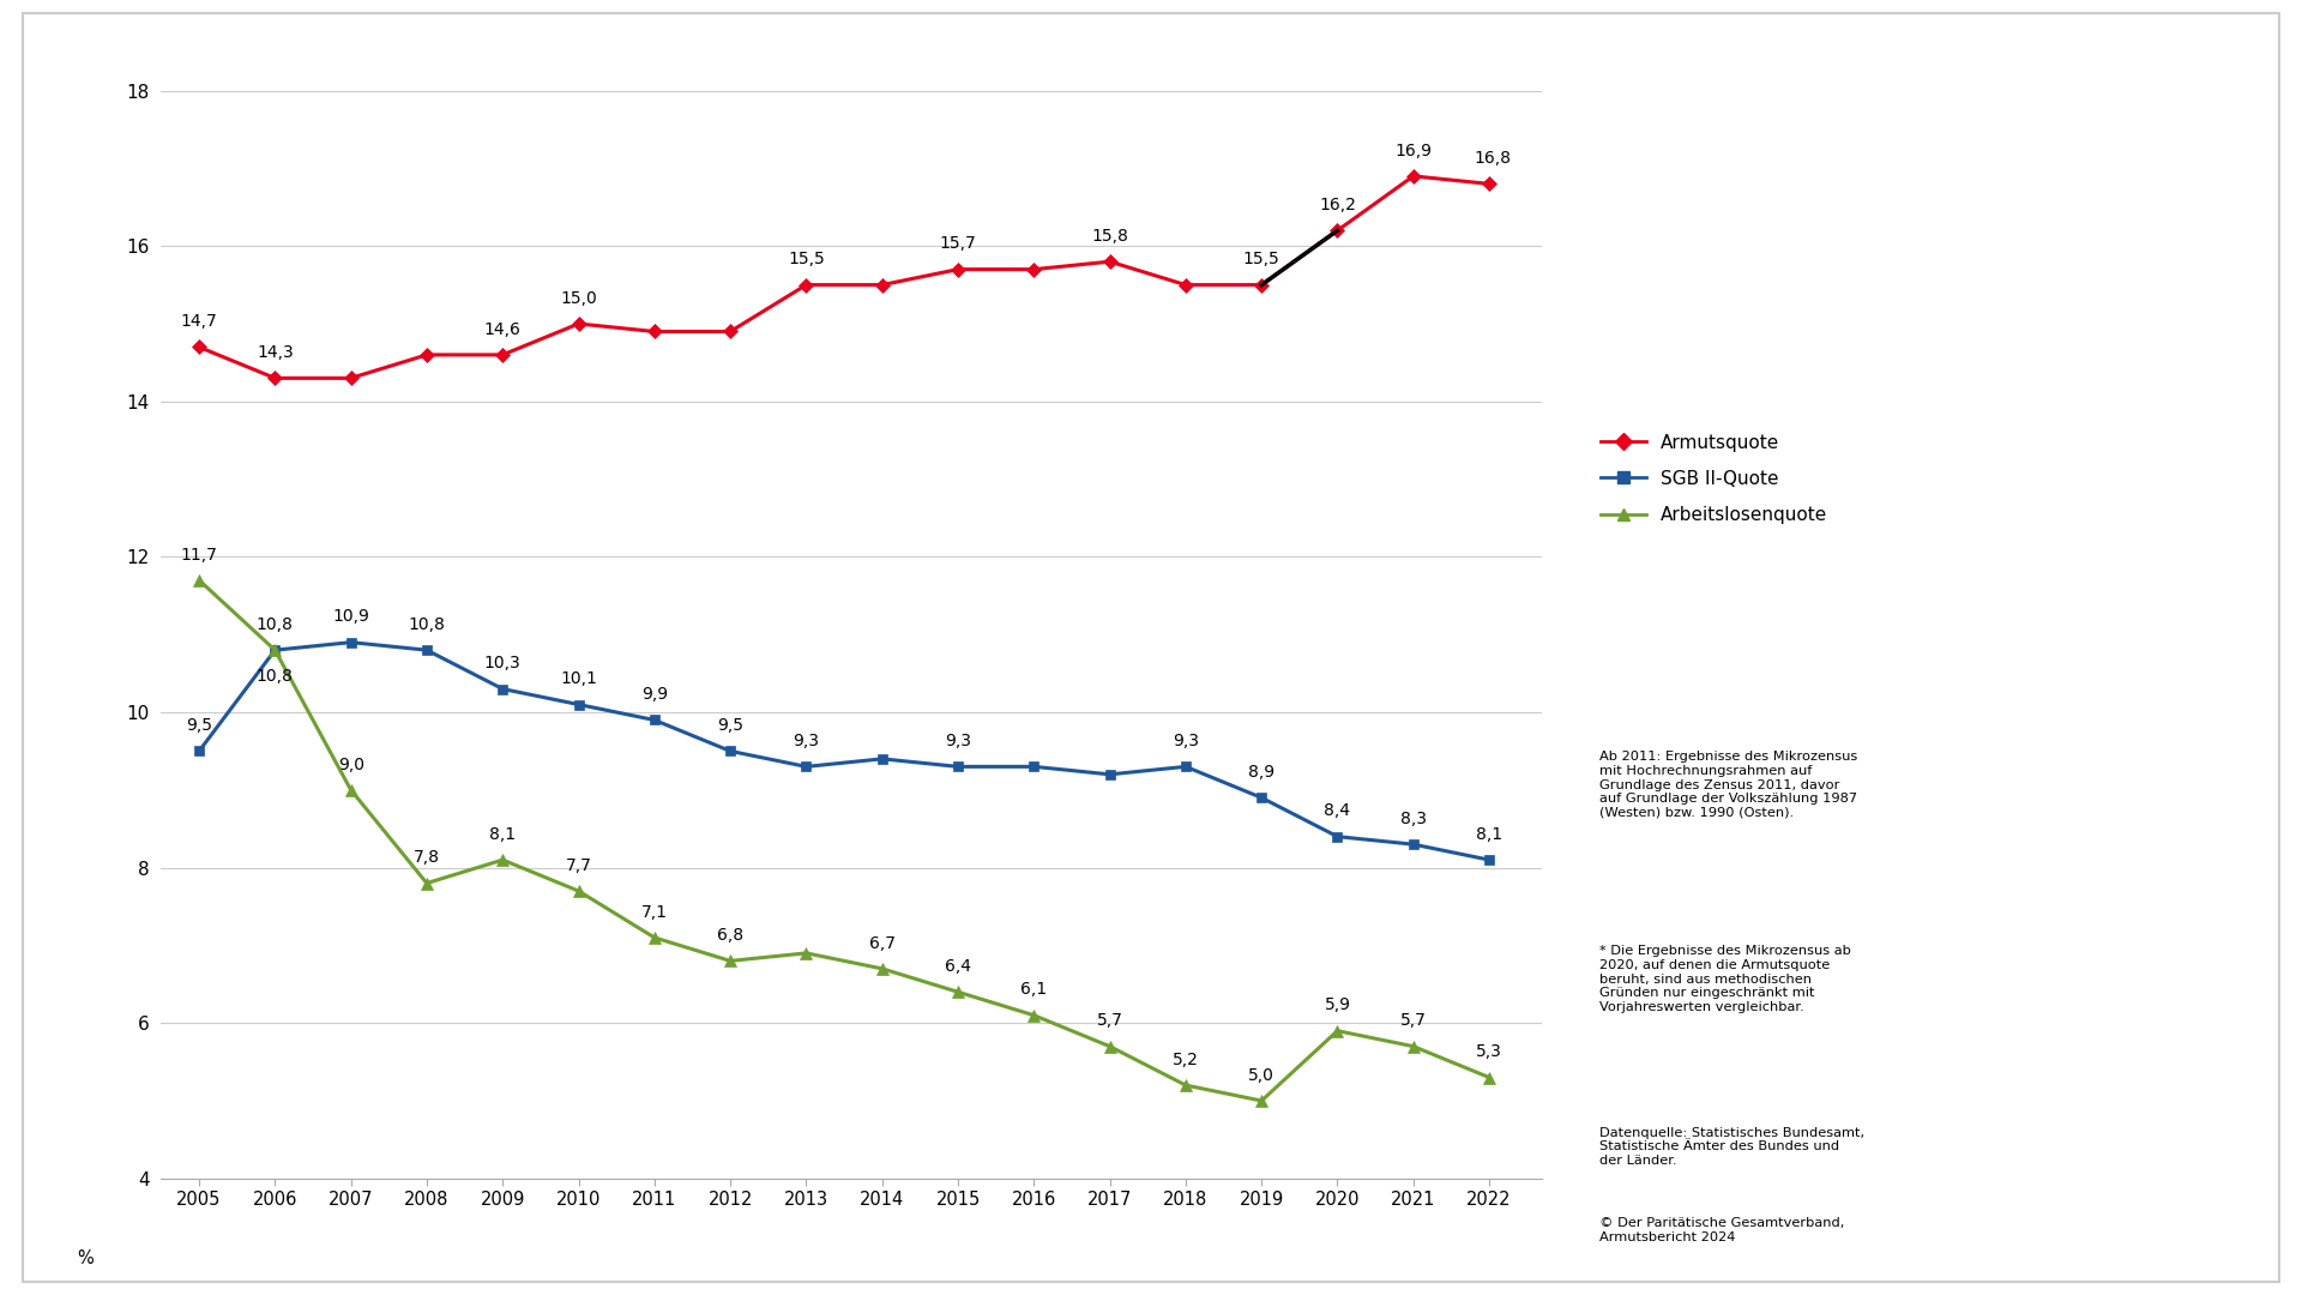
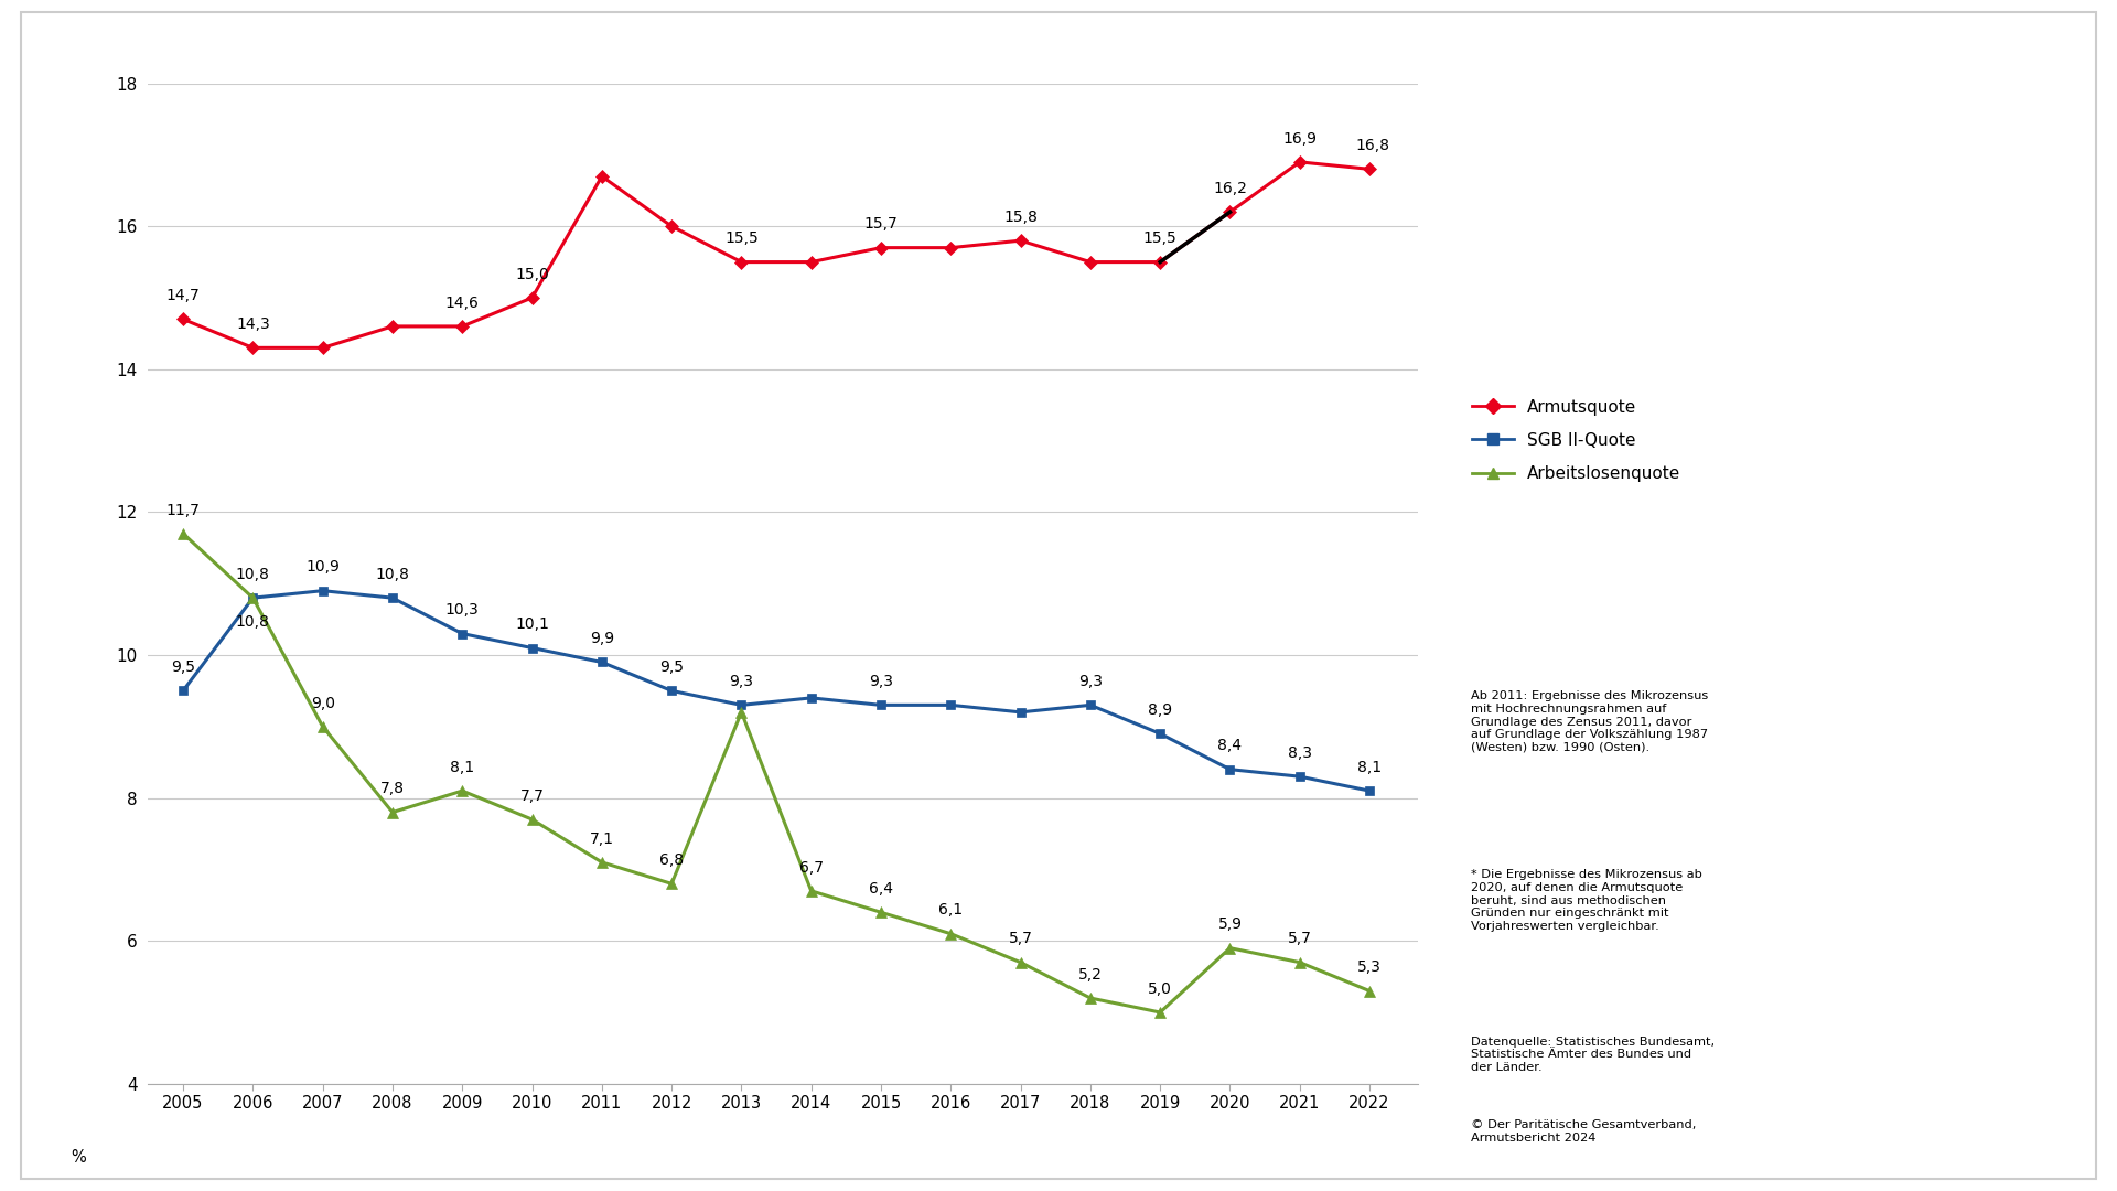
Armutsquote/2011: 14.9 -> 16.7
Armutsquote/2012: 14.9 -> 16.0
Arbeitslosenquote/2013: 6.9 -> 9.2
